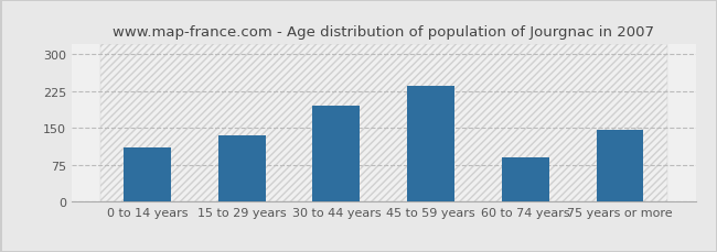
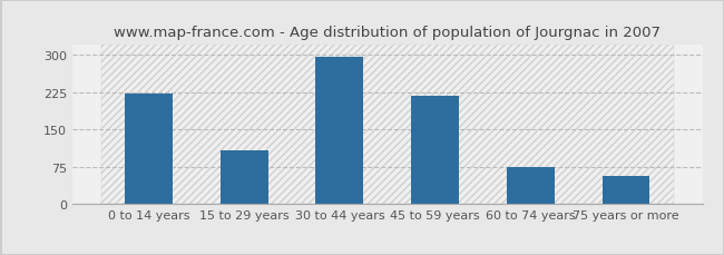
0 to 14 years: 110 -> 222
15 to 29 years: 135 -> 107
30 to 44 years: 195 -> 296
45 to 59 years: 235 -> 218
60 to 74 years: 90 -> 75
75 years or more: 145 -> 55
